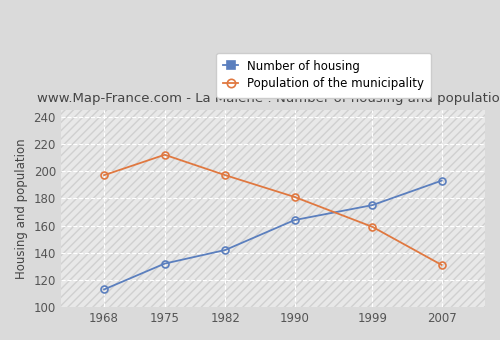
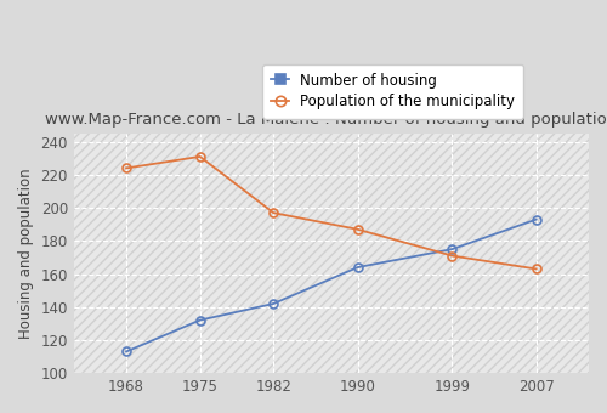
Population of the municipality/1968: 197 -> 224
Population of the municipality/1975: 212 -> 231
Population of the municipality/1990: 181 -> 187
Population of the municipality/1999: 159 -> 171
Population of the municipality/2007: 131 -> 163
